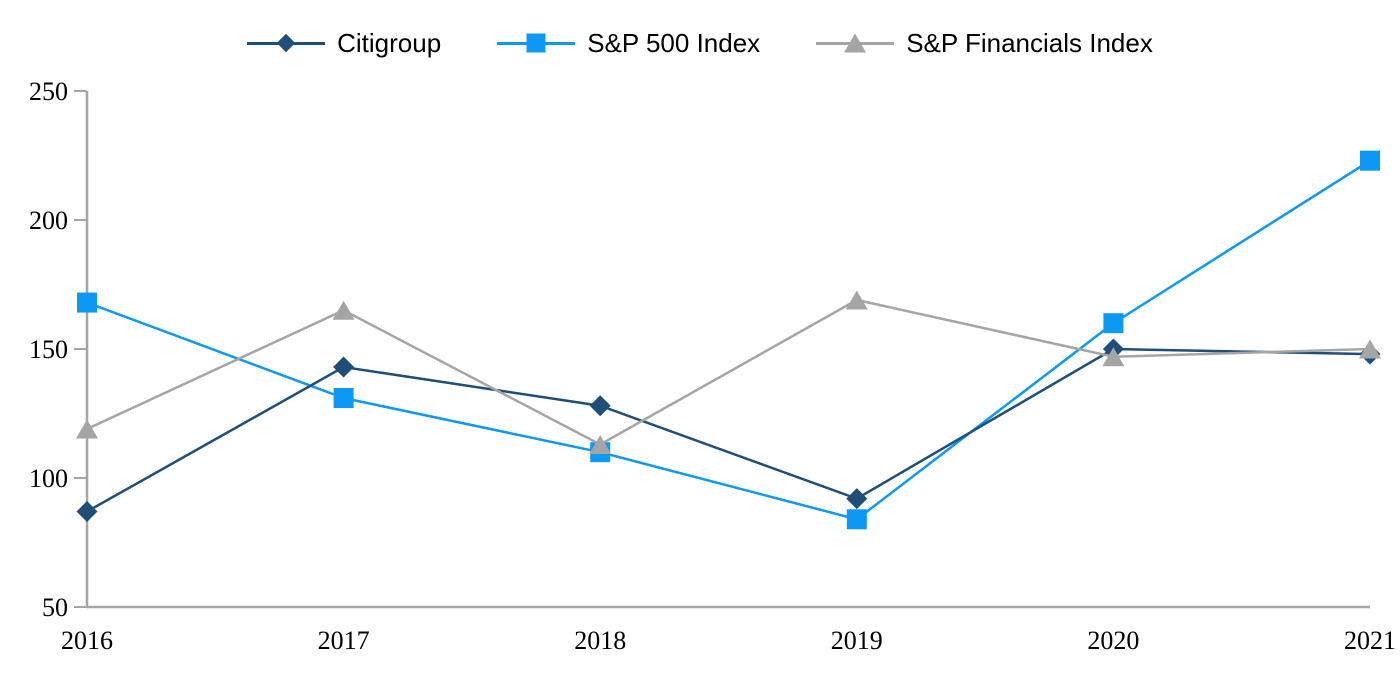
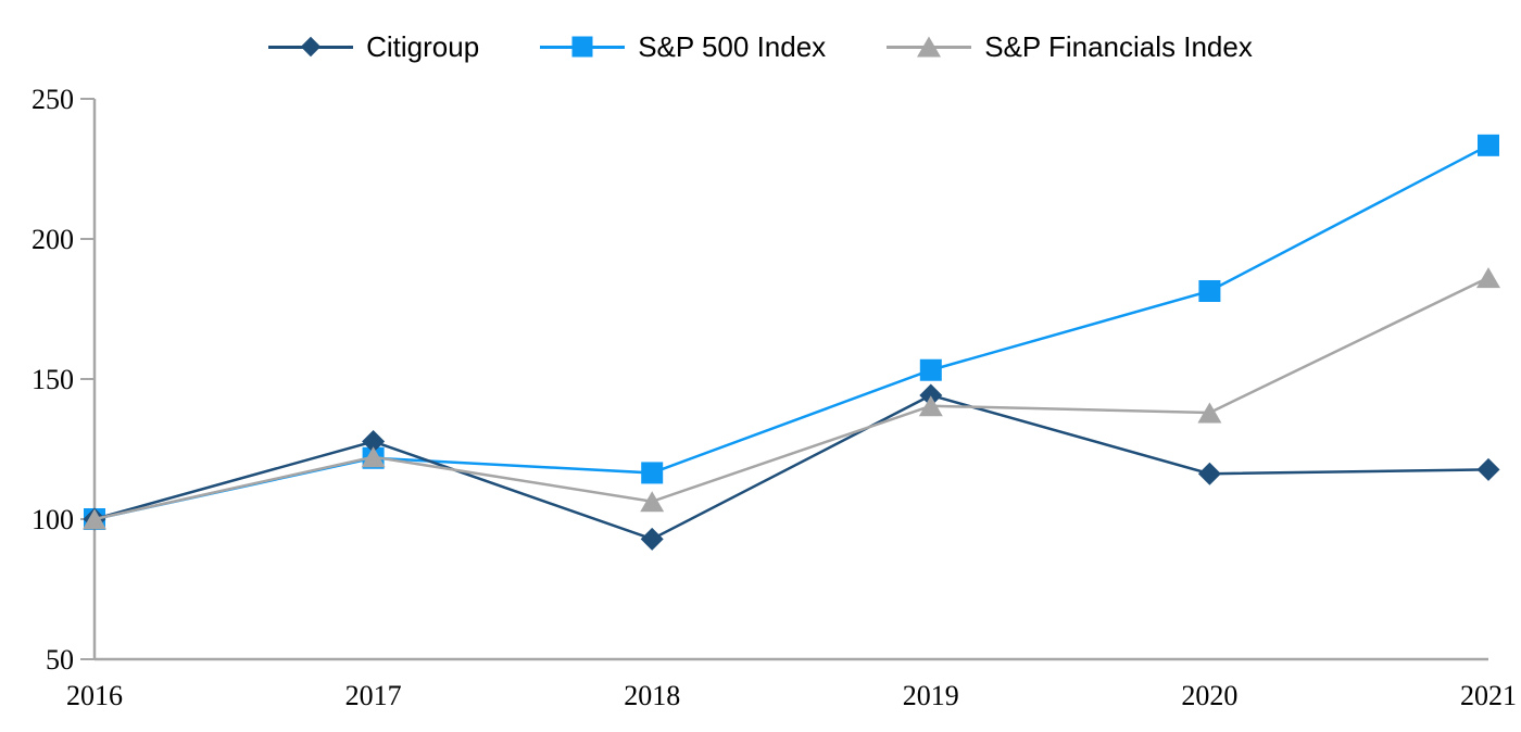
Citigroup/2016: 87 -> 100
S&P 500 Index/2016: 168 -> 100
S&P Financials Index/2016: 119 -> 100
Citigroup/2017: 143 -> 128
S&P 500 Index/2017: 131 -> 122
S&P Financials Index/2017: 165 -> 122
Citigroup/2018: 128 -> 93
S&P 500 Index/2018: 110 -> 116
S&P Financials Index/2018: 113 -> 106
Citigroup/2019: 92 -> 144
S&P 500 Index/2019: 84 -> 153
S&P Financials Index/2019: 169 -> 140
Citigroup/2020: 150 -> 116
S&P 500 Index/2020: 160 -> 181
S&P Financials Index/2020: 147 -> 138
Citigroup/2021: 148 -> 118
S&P 500 Index/2021: 223 -> 233
S&P Financials Index/2021: 150 -> 186
